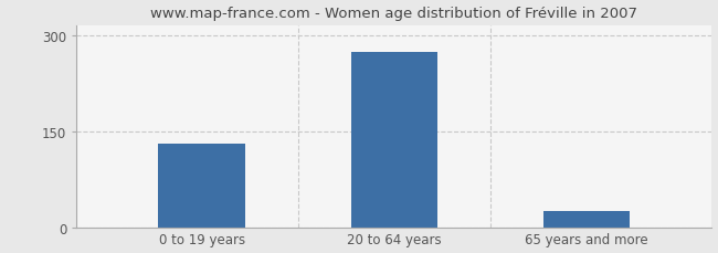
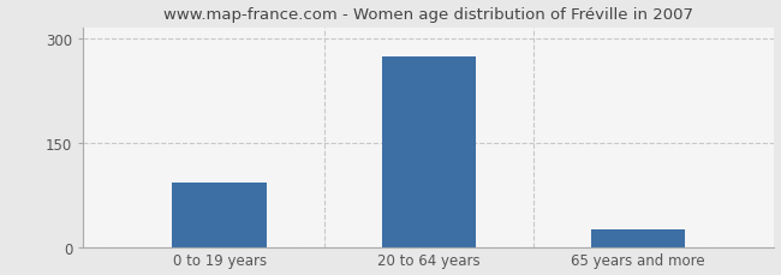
0 to 19 years: 130 -> 92
